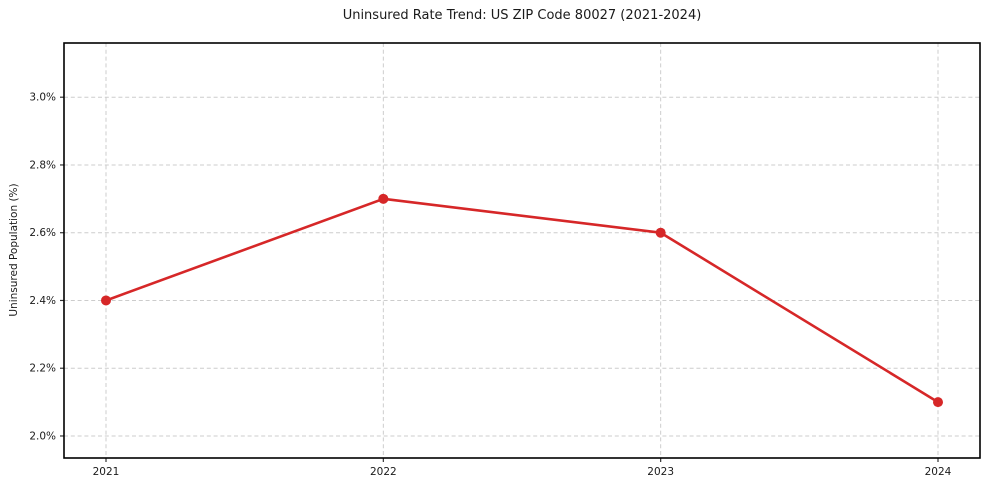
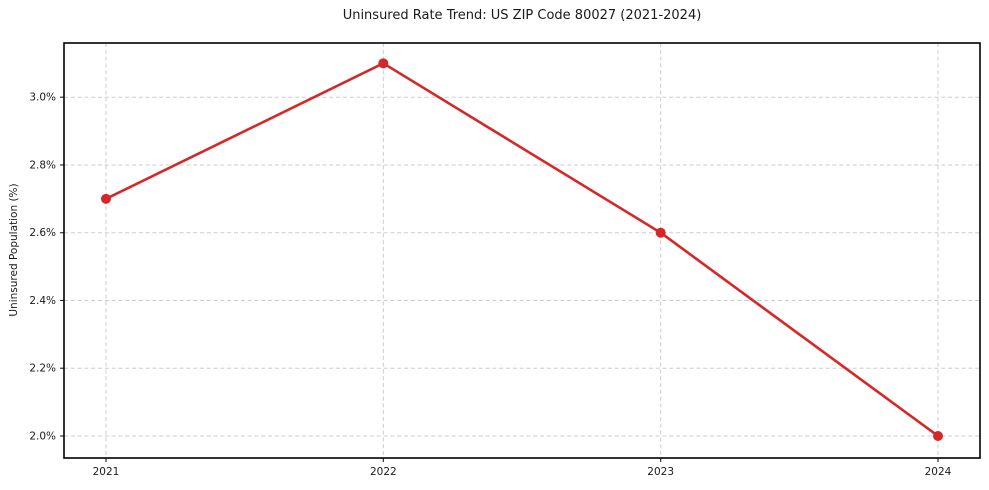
2021: 2.4% -> 2.7%
2022: 2.7% -> 3.1%
2024: 2.1% -> 2.0%
